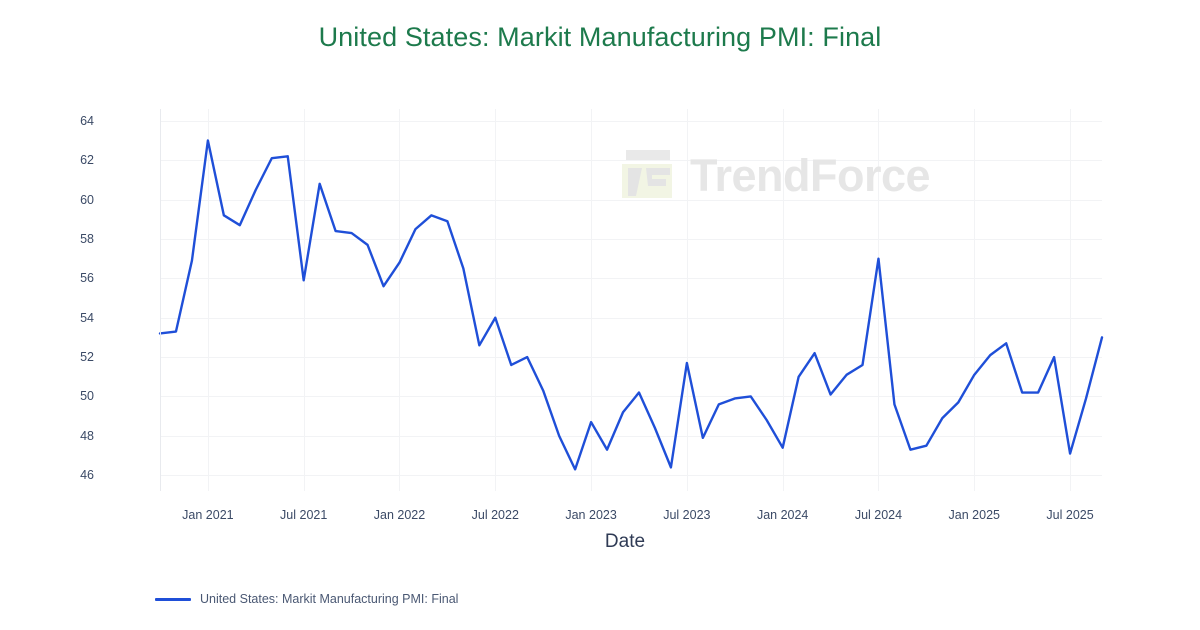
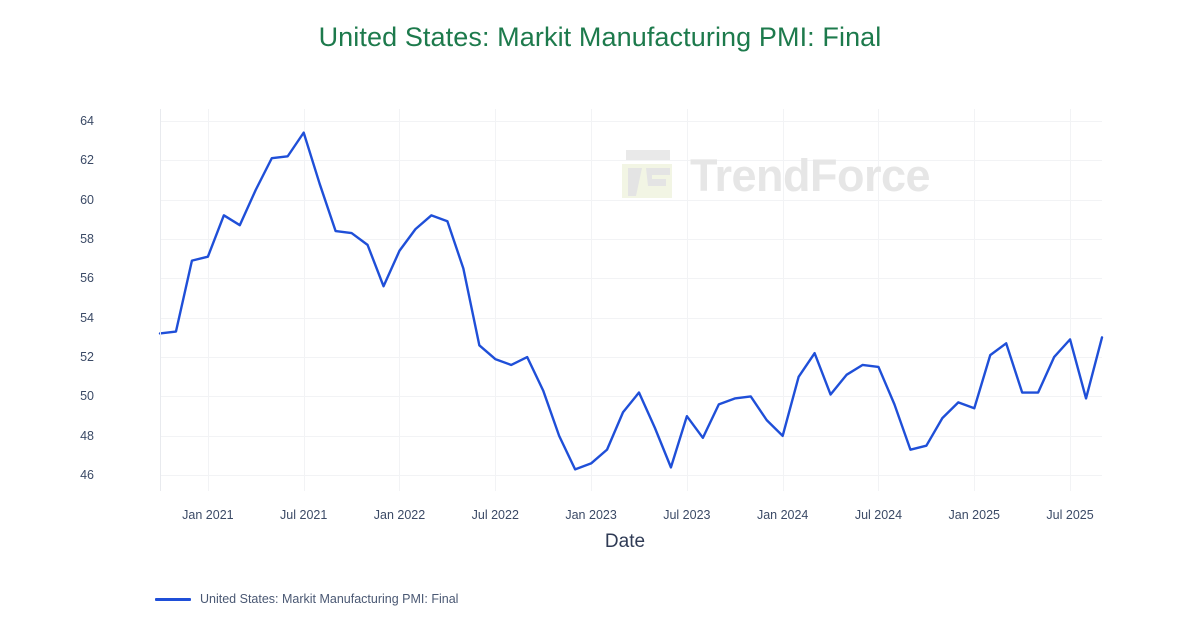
Jan 2021: 63.0 -> 57.1
Jul 2021: 55.9 -> 63.4
Jan 2022: 56.8 -> 57.4
Jul 2022: 54.0 -> 51.9
Jan 2023: 48.7 -> 46.6
Jul 2023: 51.7 -> 49.0
Jan 2024: 47.4 -> 48.0
Jul 2024: 57.0 -> 51.5
Jan 2025: 51.1 -> 49.4
Jul 2025: 47.1 -> 52.9
